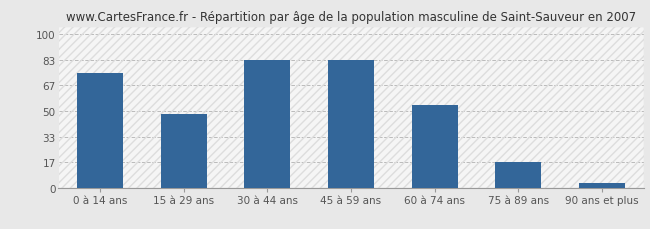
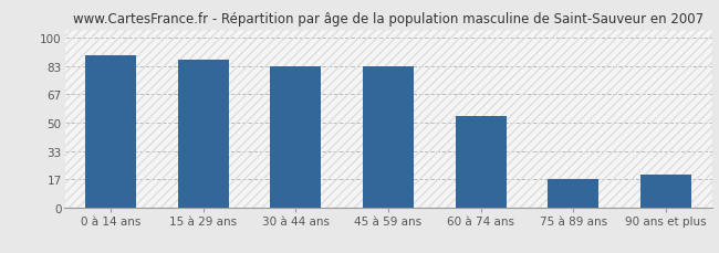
0 à 14 ans: 75 -> 90
15 à 29 ans: 48 -> 87
90 ans et plus: 3 -> 19
